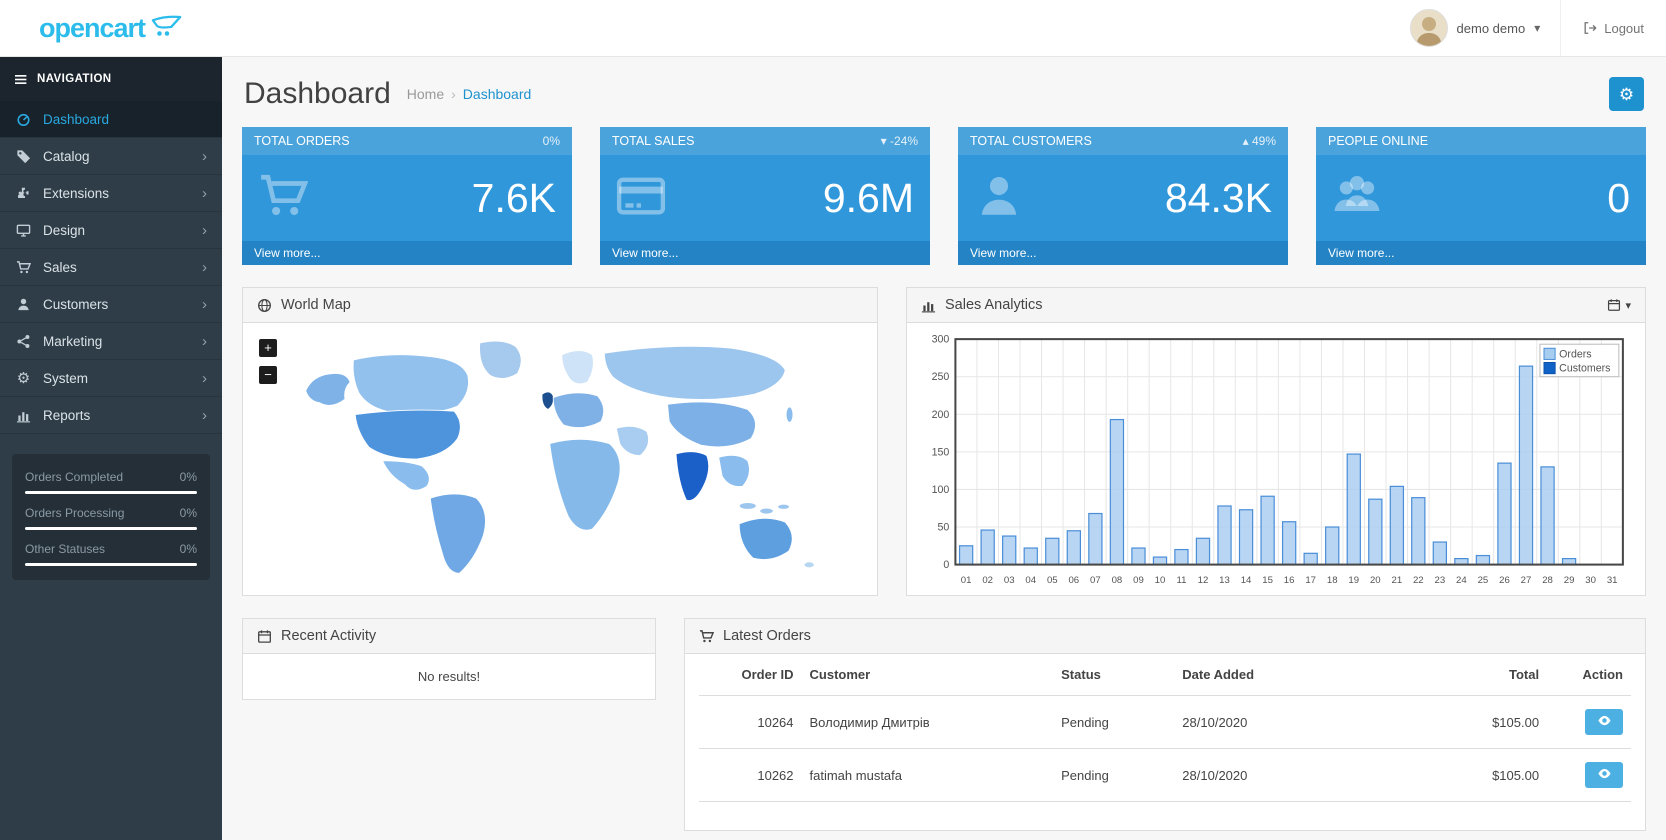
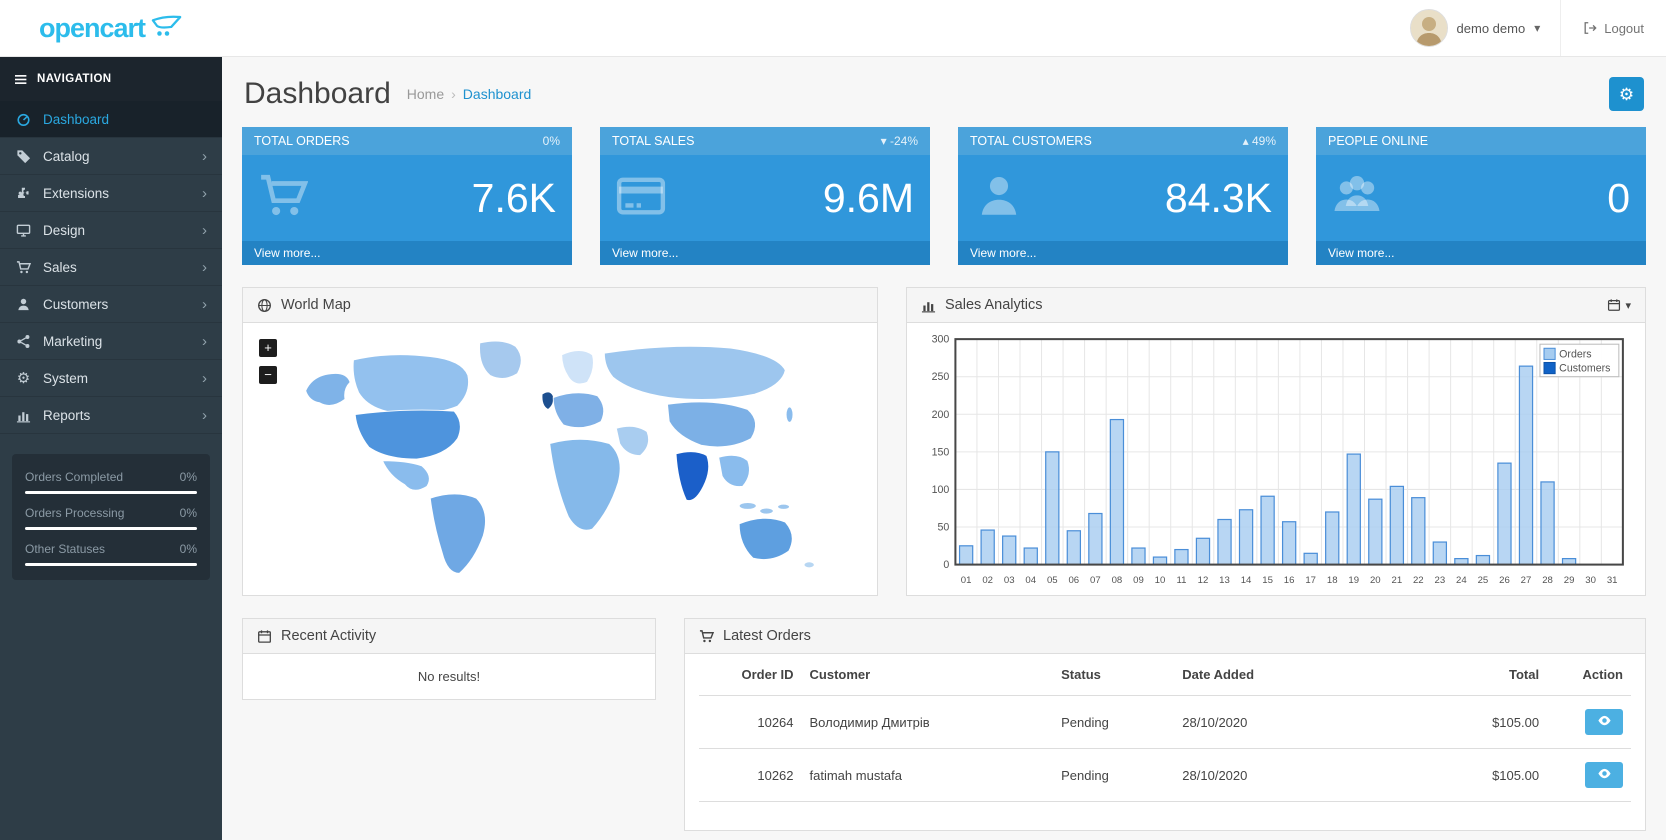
Orders/05: 40 -> 150
Orders/13: 80 -> 60
Orders/18: 50 -> 70
Orders/28: 130 -> 110
